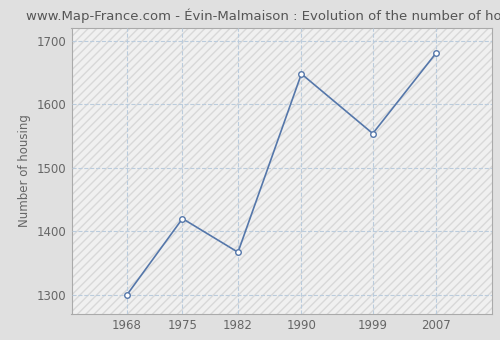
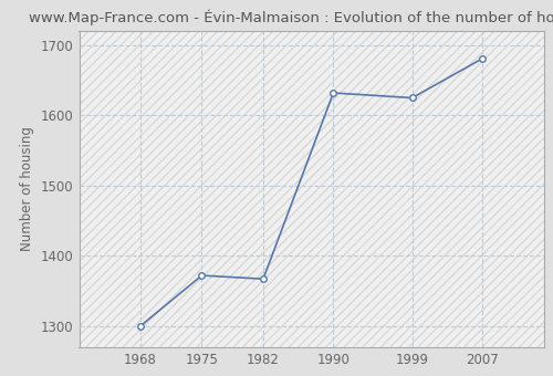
1975: 1420 -> 1372
1990: 1648 -> 1632
1999: 1554 -> 1625
